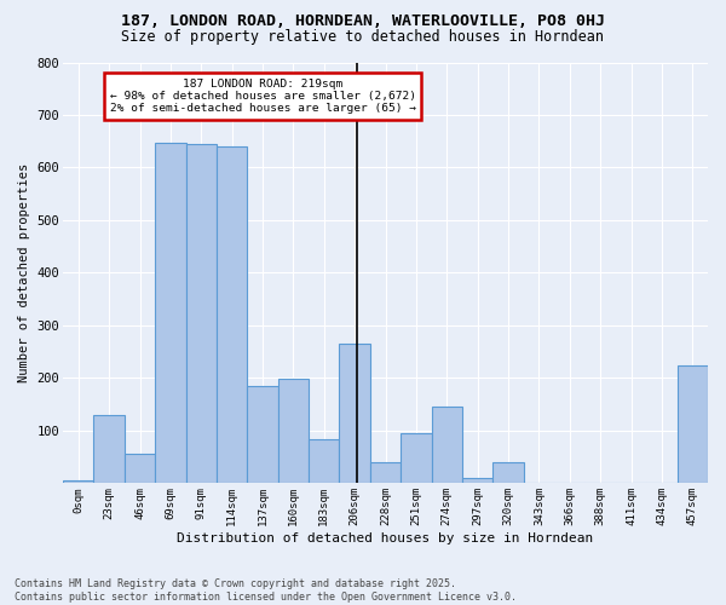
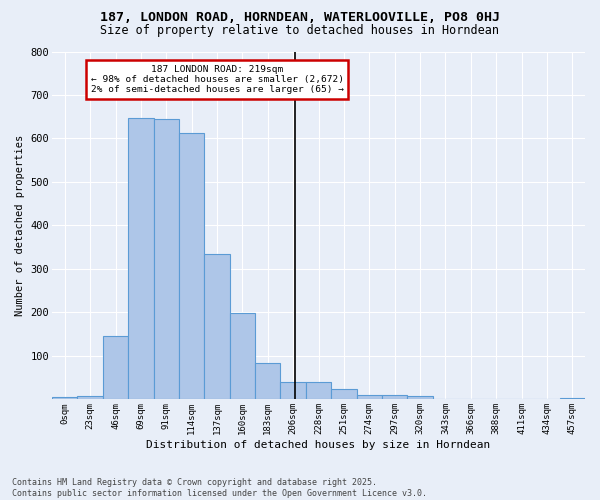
23sqm: 130 -> 8
46sqm: 55 -> 145
114sqm: 640 -> 612
137sqm: 185 -> 335
206sqm: 265 -> 40
251sqm: 95 -> 24
274sqm: 145 -> 11
320sqm: 40 -> 9
457sqm: 225 -> 4
